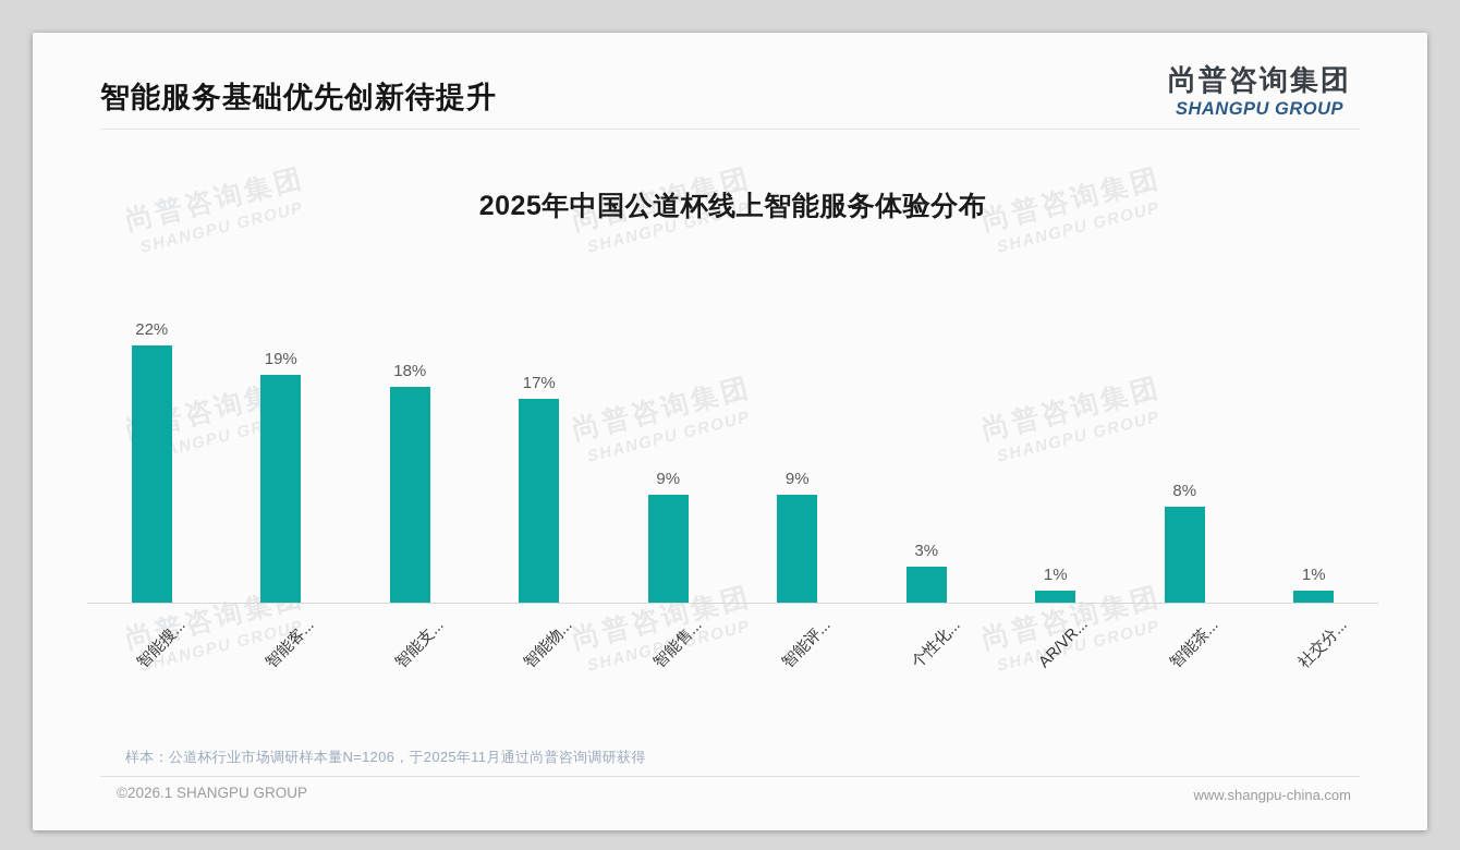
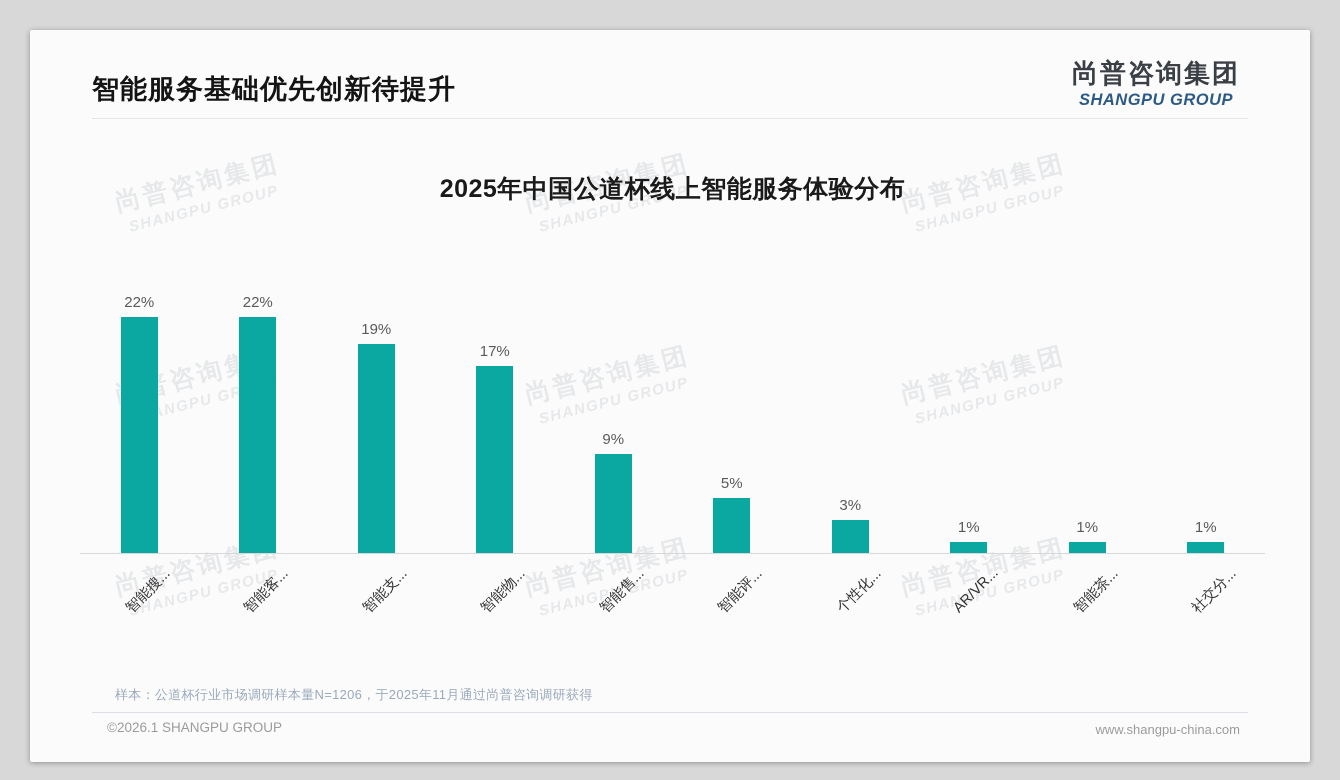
智能客...: 19% -> 22%
智能支...: 18% -> 19%
智能评...: 9% -> 5%
智能茶...: 8% -> 1%
